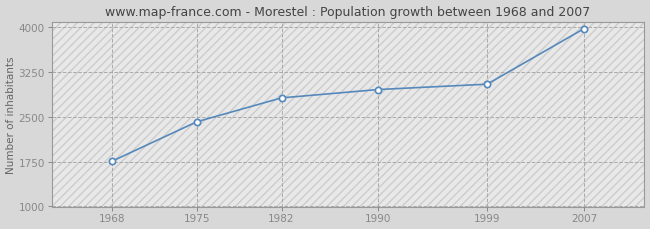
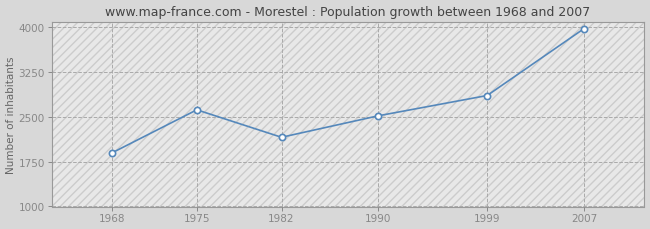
1968: 1760 -> 1900
1975: 2420 -> 2620
1982: 2820 -> 2160
1990: 2960 -> 2520
1999: 3050 -> 2860
